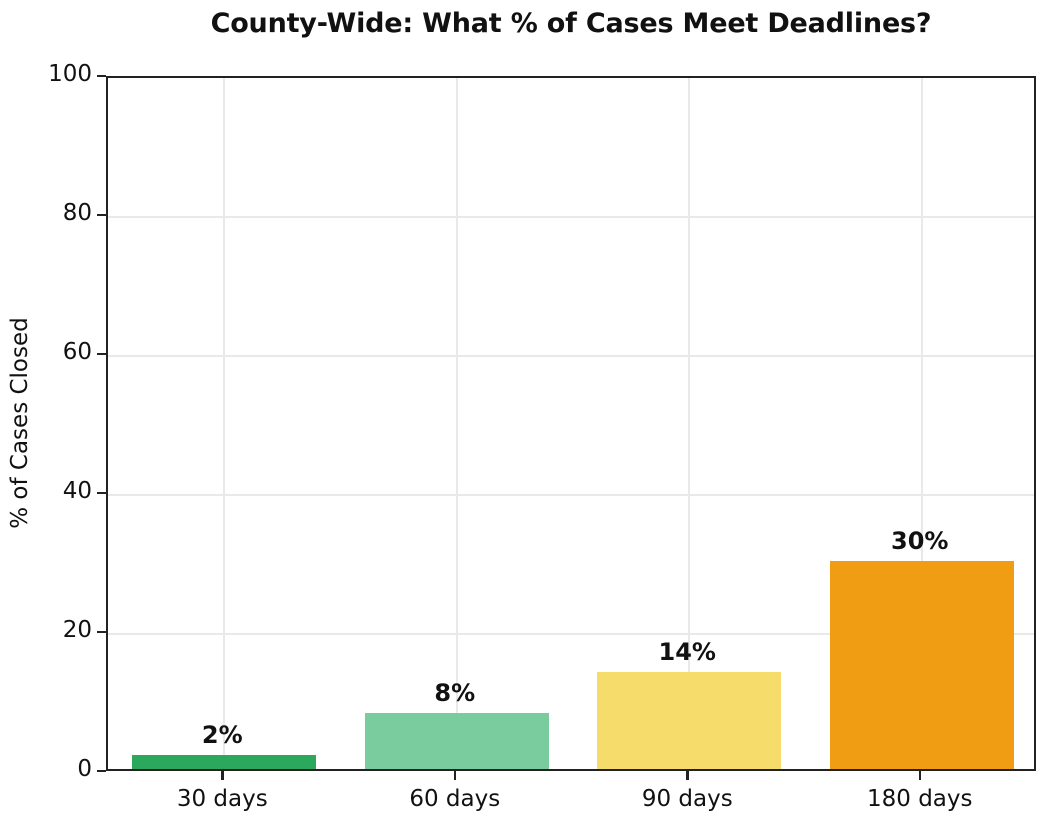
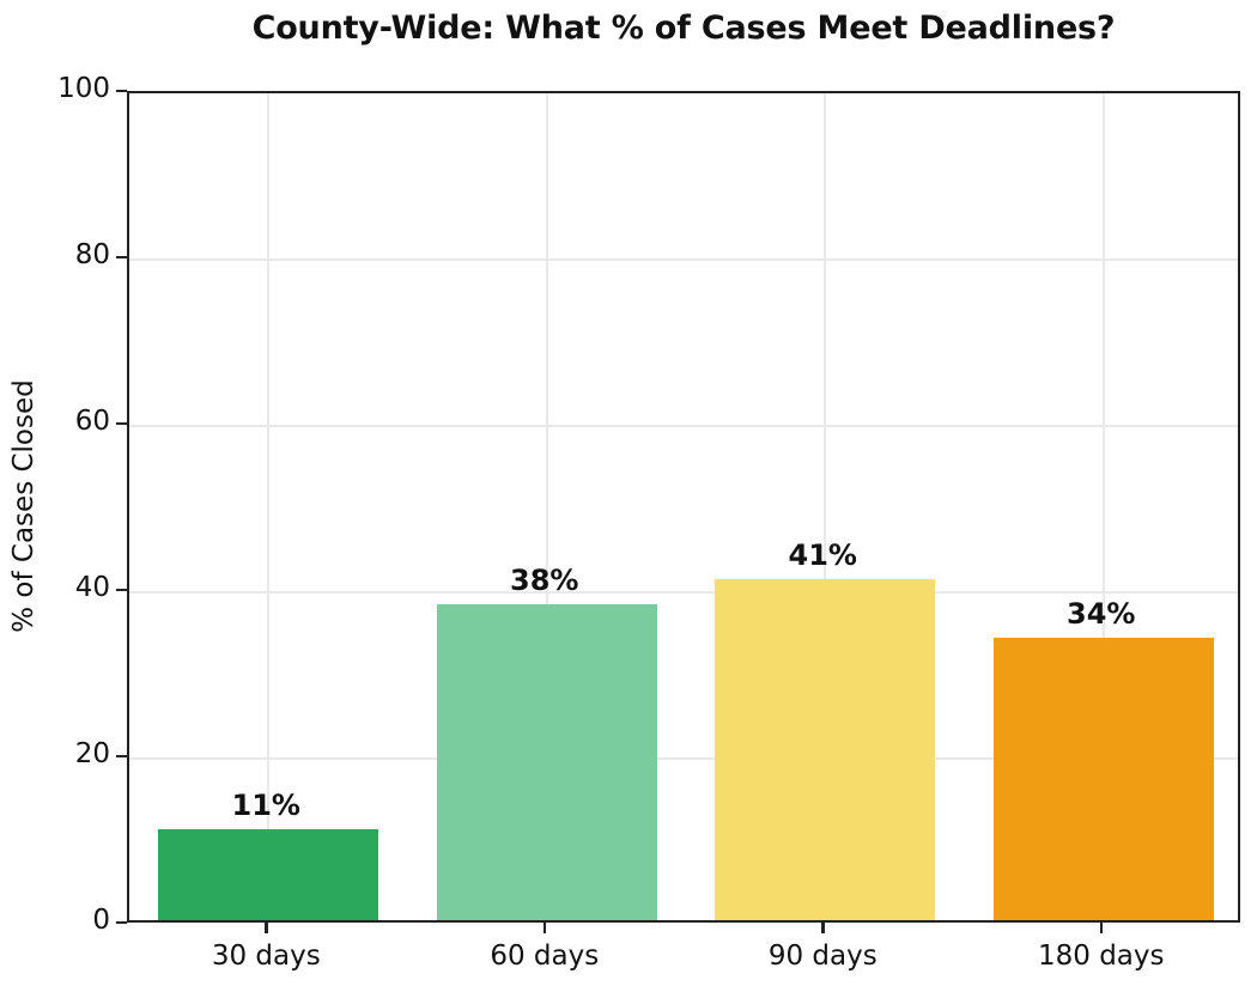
30 days: 2% -> 11%
60 days: 8% -> 38%
90 days: 14% -> 41%
180 days: 30% -> 34%
